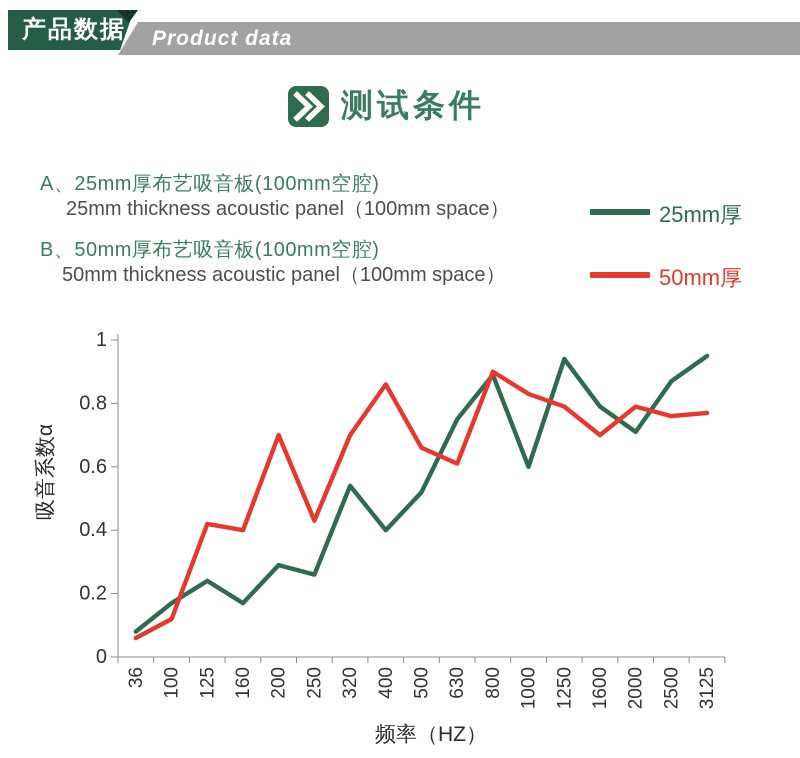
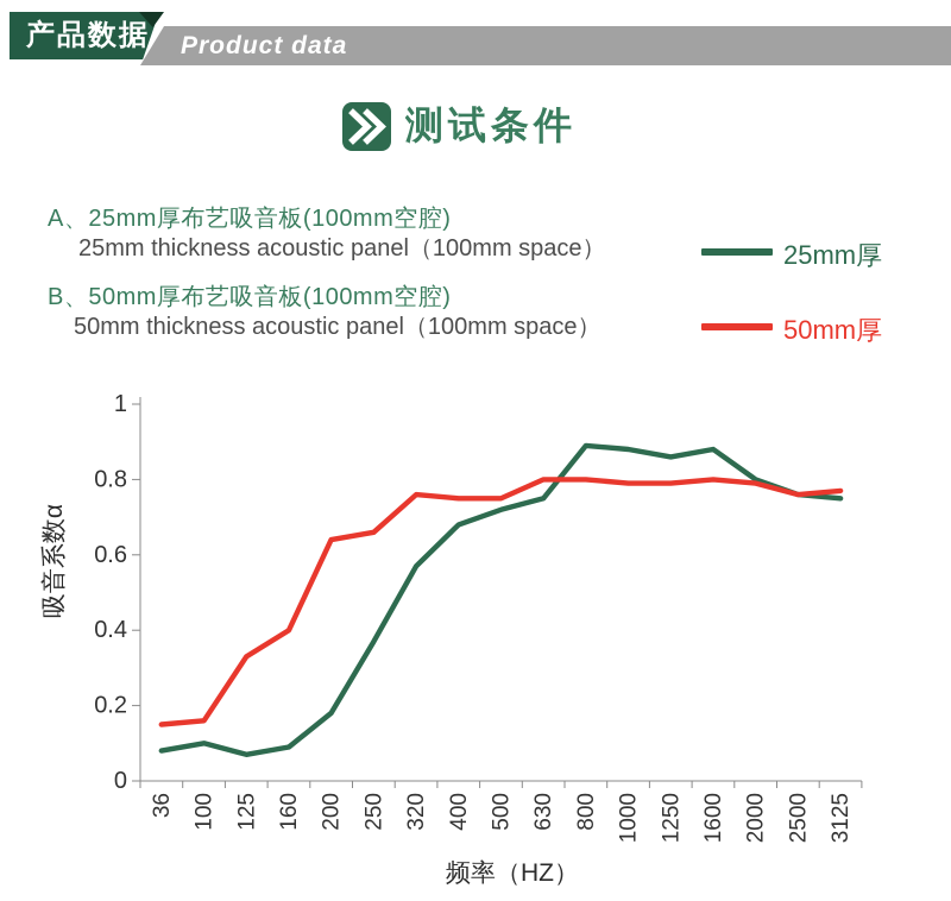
50mm厚/36: 0.06 -> 0.15
25mm厚/100: 0.17 -> 0.10
50mm厚/100: 0.12 -> 0.16
25mm厚/125: 0.24 -> 0.07
50mm厚/125: 0.42 -> 0.33
25mm厚/160: 0.17 -> 0.09
25mm厚/200: 0.29 -> 0.18
50mm厚/200: 0.70 -> 0.64
25mm厚/250: 0.26 -> 0.37
50mm厚/250: 0.43 -> 0.66
25mm厚/320: 0.54 -> 0.57
50mm厚/320: 0.70 -> 0.76
25mm厚/400: 0.40 -> 0.68
50mm厚/400: 0.86 -> 0.75
25mm厚/500: 0.52 -> 0.72
50mm厚/500: 0.66 -> 0.75
50mm厚/630: 0.61 -> 0.80
50mm厚/800: 0.90 -> 0.80
25mm厚/1000: 0.60 -> 0.88
50mm厚/1000: 0.83 -> 0.79
25mm厚/1250: 0.94 -> 0.86
25mm厚/1600: 0.79 -> 0.88
50mm厚/1600: 0.70 -> 0.80
25mm厚/2000: 0.71 -> 0.80
25mm厚/2500: 0.87 -> 0.76
25mm厚/3125: 0.95 -> 0.75
